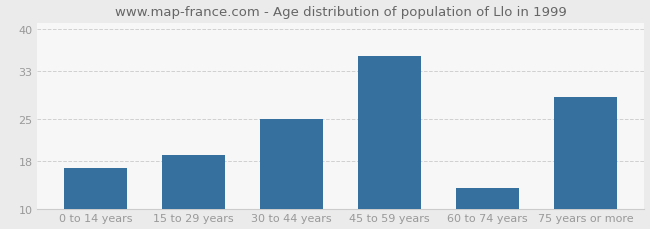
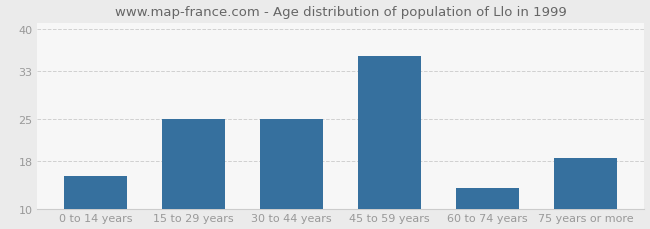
0 to 14 years: 16.8 -> 15.5
15 to 29 years: 19.0 -> 25.0
75 years or more: 28.6 -> 18.5
